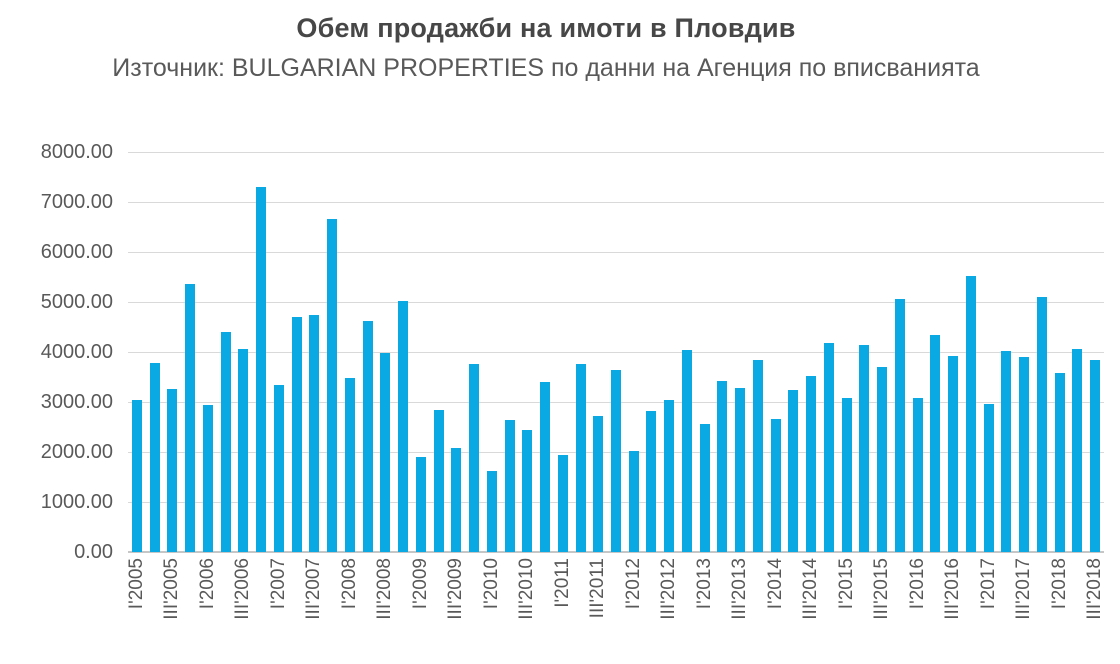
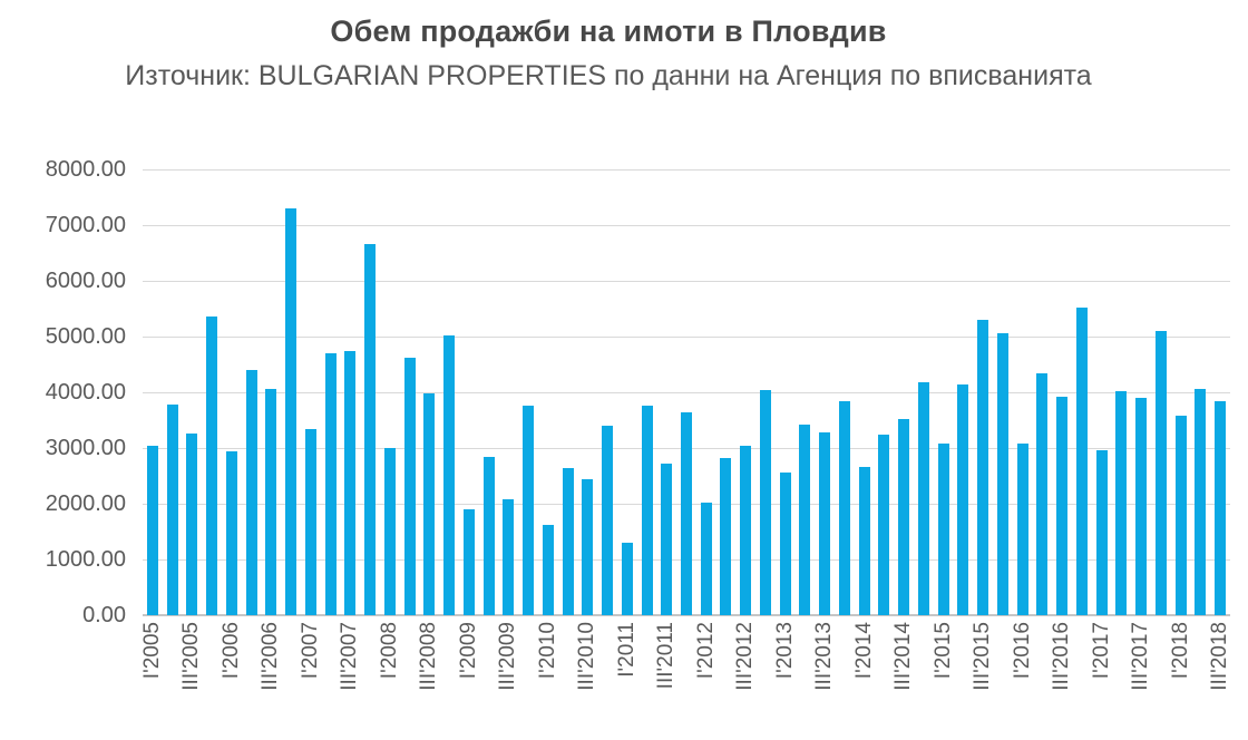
I'2008: 3500 -> 3000
I'2011: 2000 -> 1300
III'2015: 3700 -> 5300
